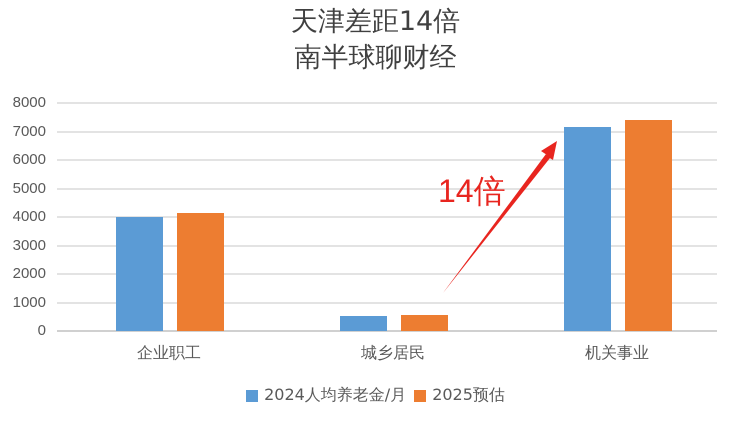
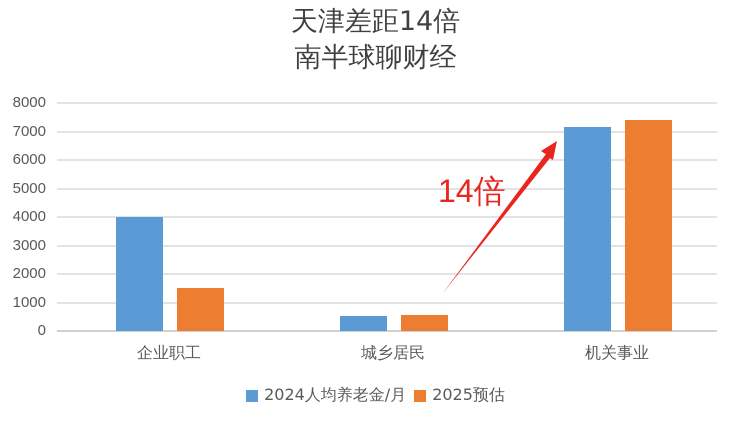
2025预估/企业职工: 4200 -> 1500
